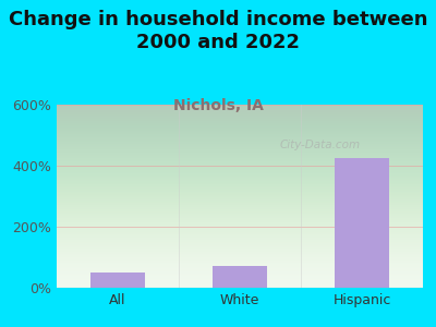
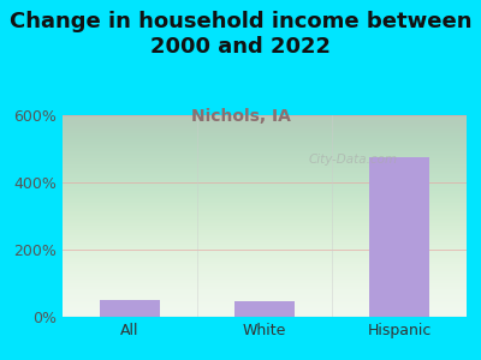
White: 70% -> 45%
Hispanic: 425% -> 475%
